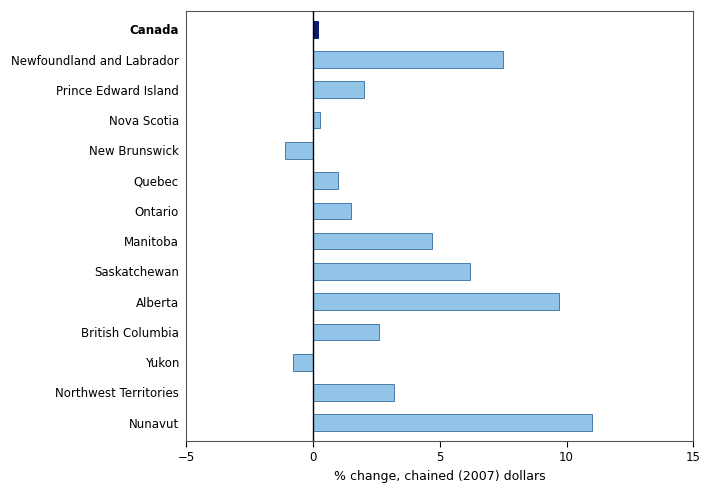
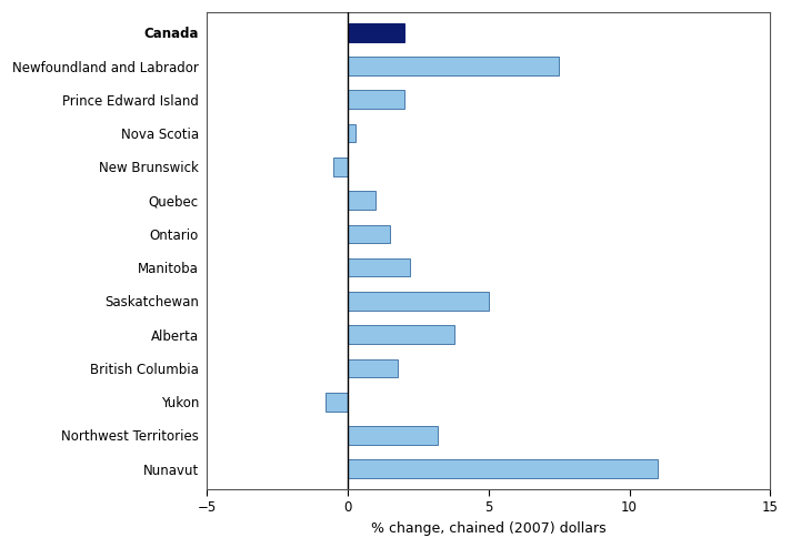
Canada: 0.2 -> 2.0
New Brunswick: -1.1 -> -0.5
Manitoba: 4.7 -> 2.2
Saskatchewan: 6.2 -> 5.0
Alberta: 9.7 -> 3.8
British Columbia: 2.6 -> 1.8
